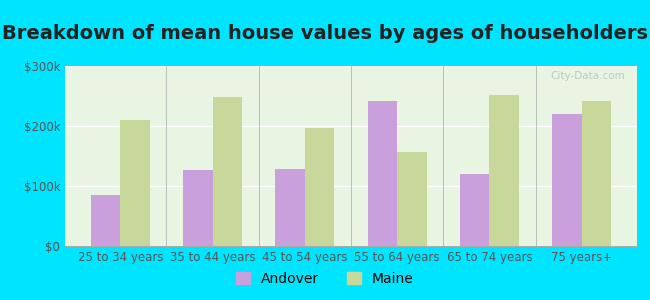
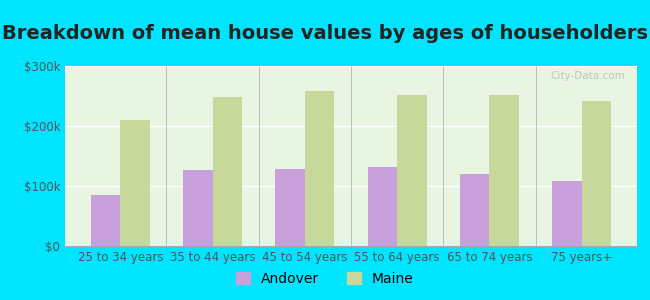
Maine/45 to 54 years: $196k -> $258k
Andover/55 to 64 years: $242k -> $132k
Maine/55 to 64 years: $156k -> $252k
Andover/75 years+: $220k -> $108k
